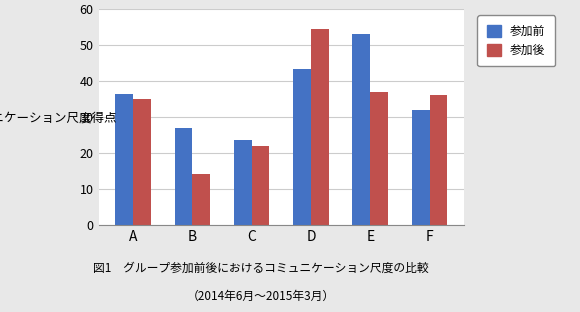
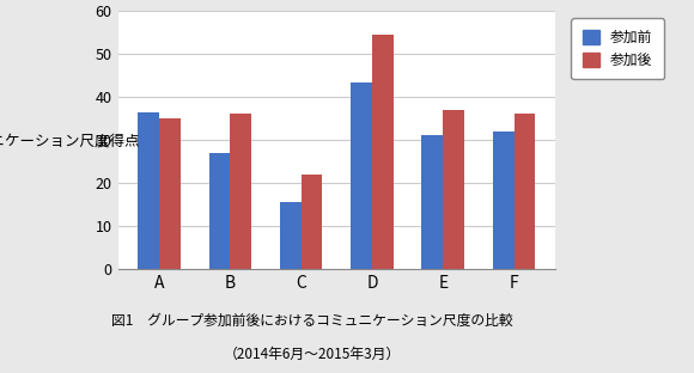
参加後/B: 14.0 -> 36.0
参加前/C: 23.5 -> 15.5
参加前/E: 53.0 -> 31.0
